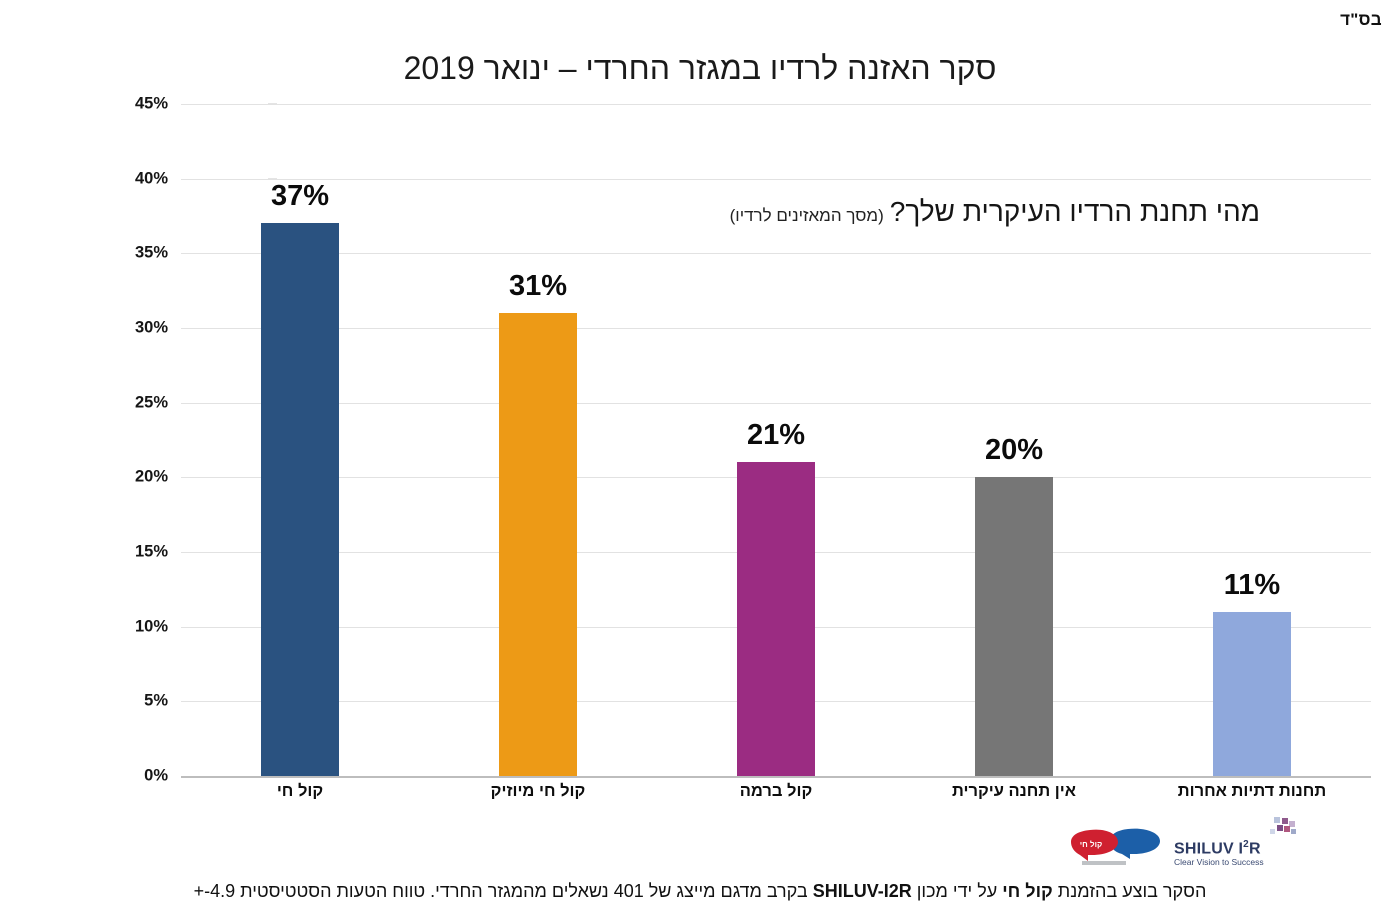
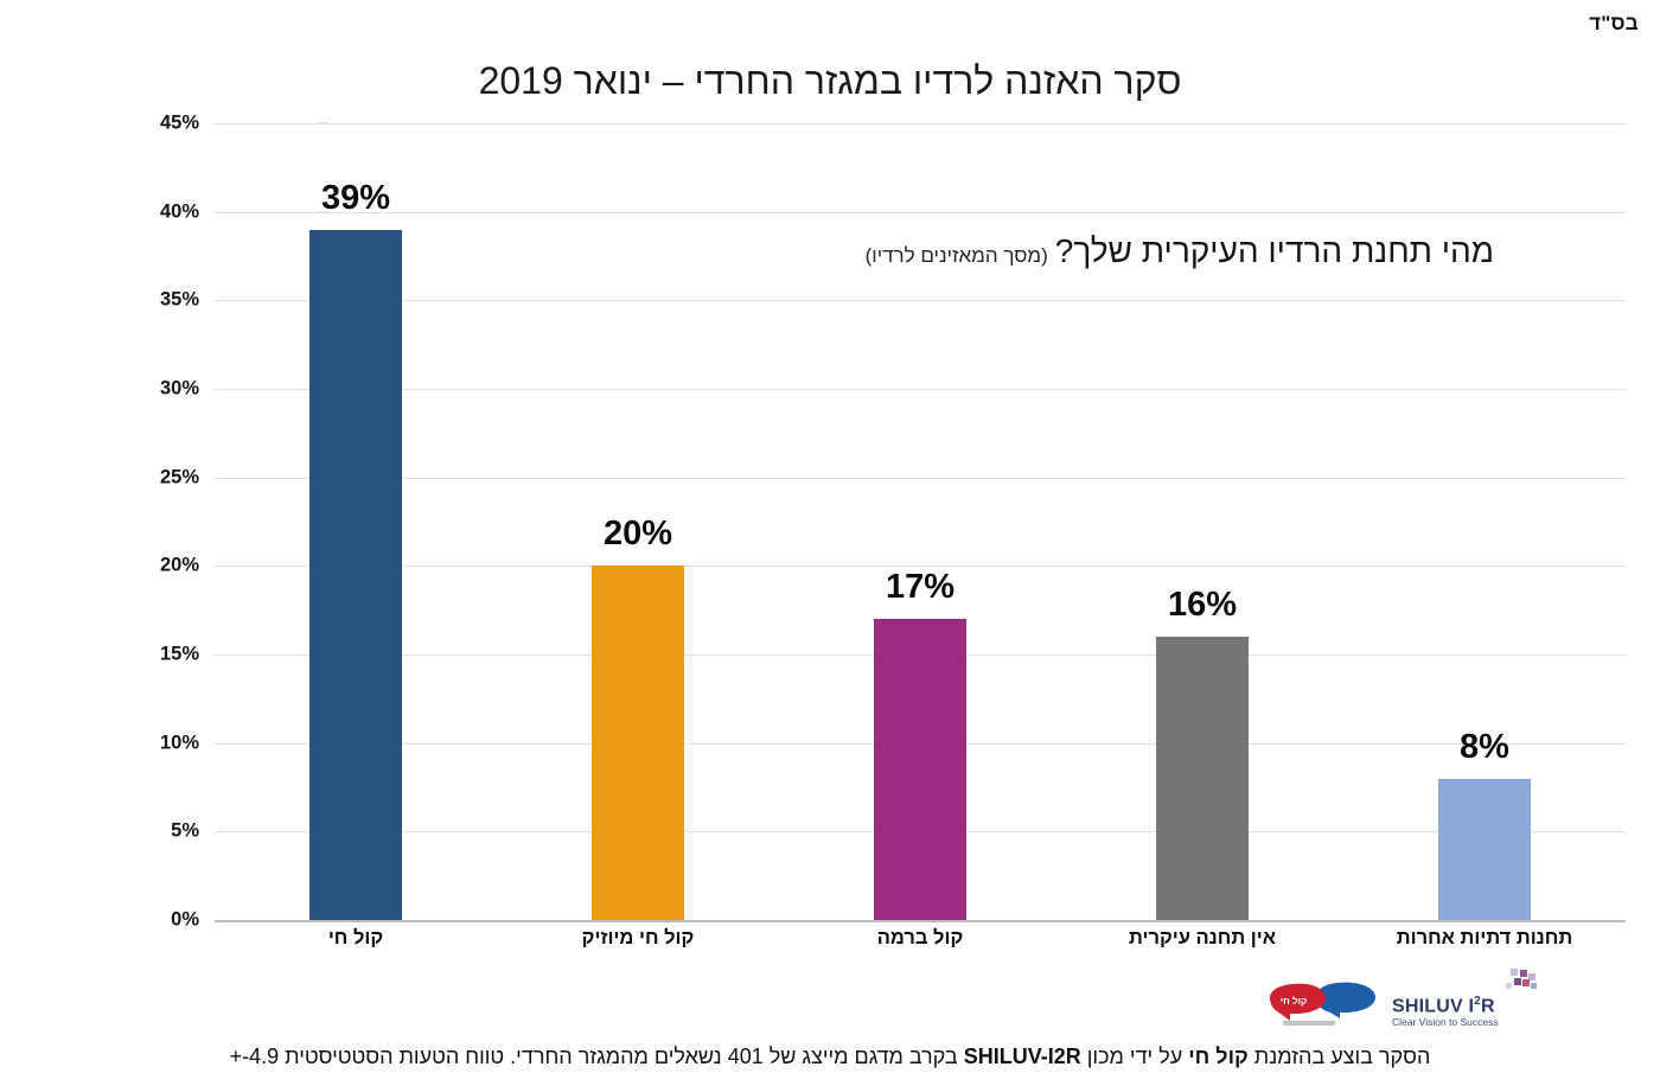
קול חי: 37% -> 39%
קול חי מיוזיק: 31% -> 20%
קול ברמה: 21% -> 17%
אין תחנה עיקרית: 20% -> 16%
תחנות דתיות אחרות: 11% -> 8%
